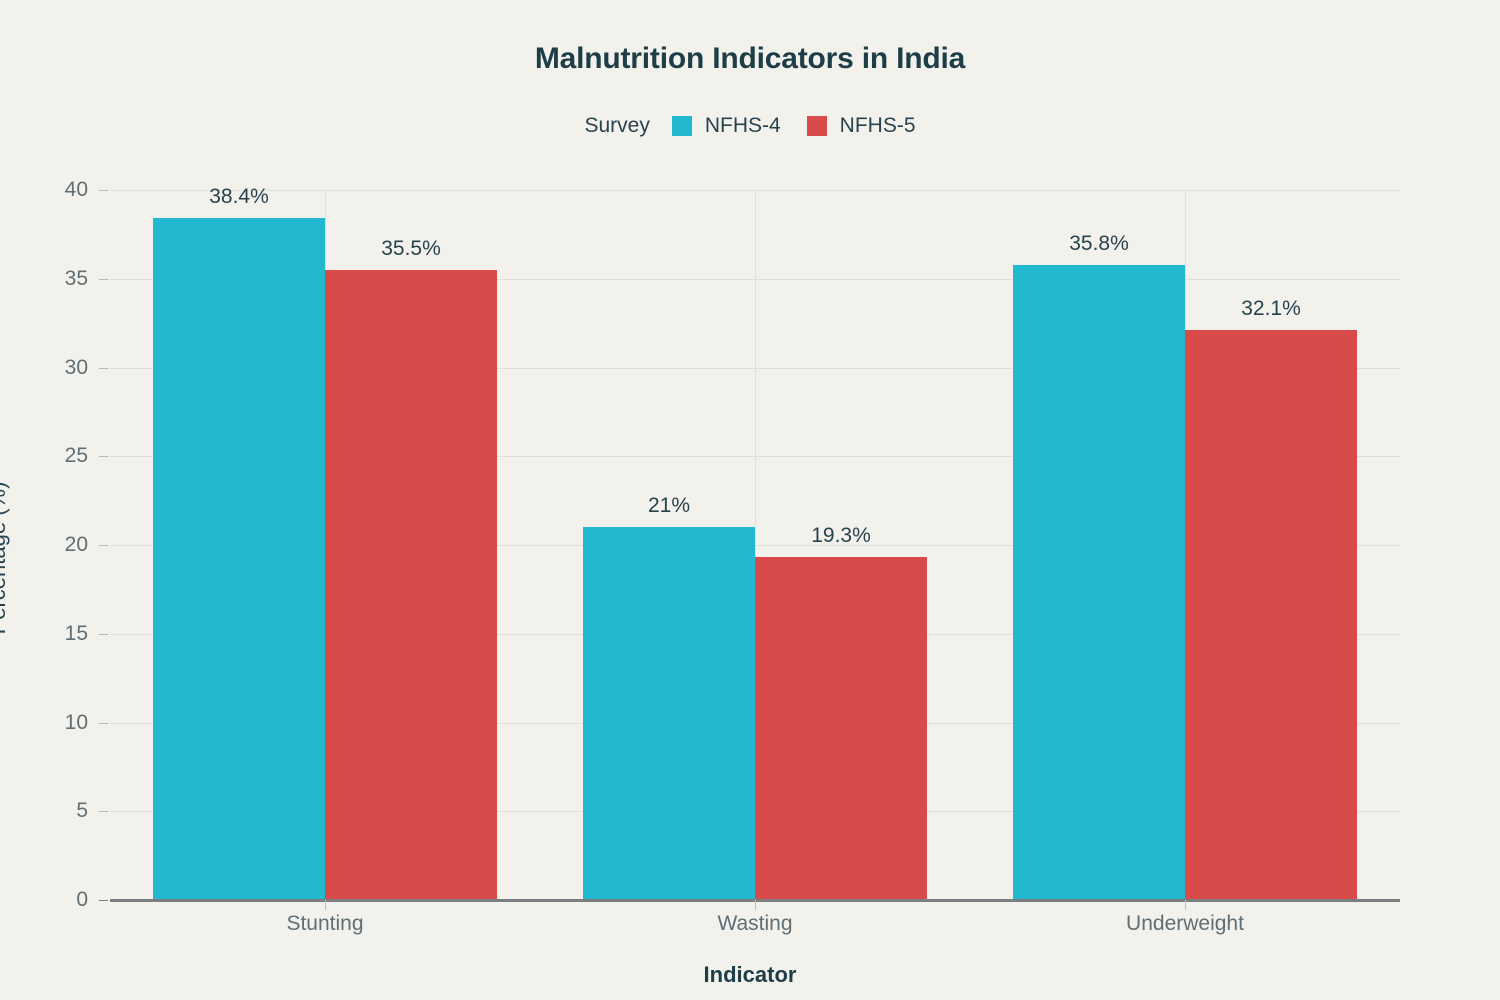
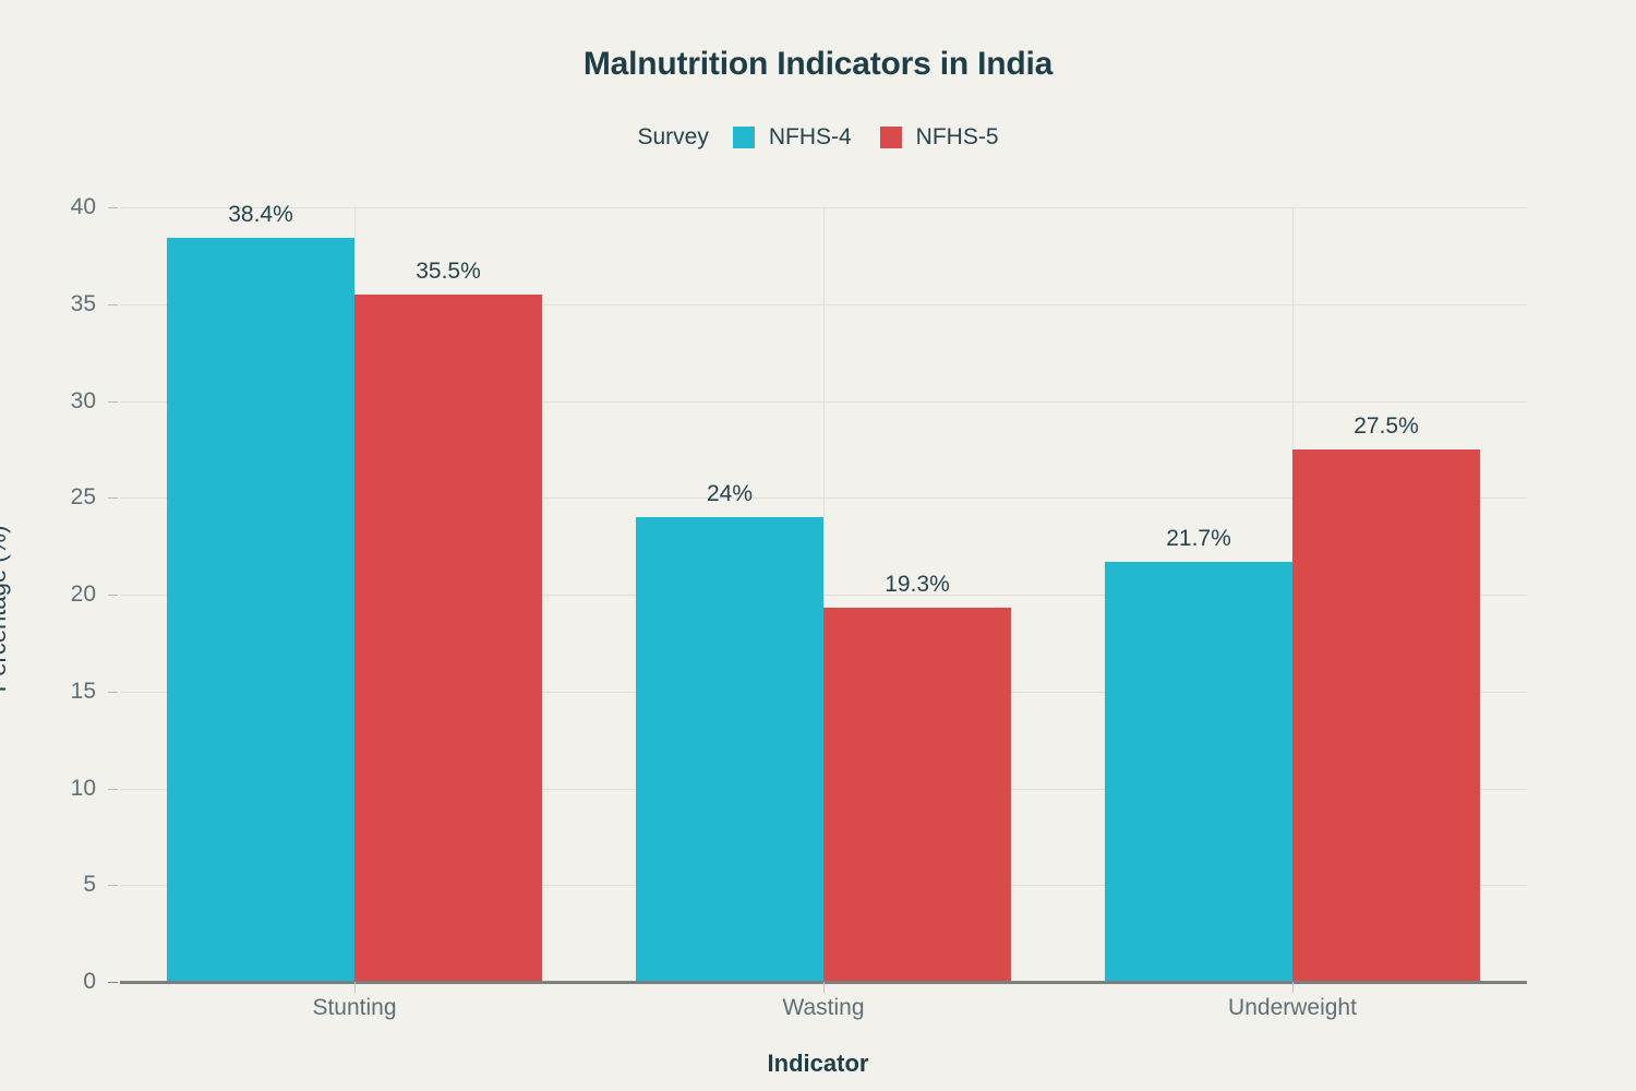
NFHS-4/Wasting: 21% -> 24%
NFHS-4/Underweight: 35.8% -> 21.7%
NFHS-5/Underweight: 32.1% -> 27.5%
